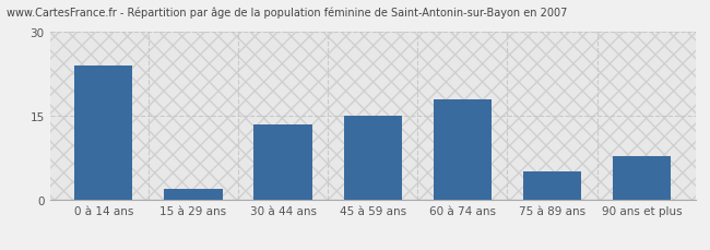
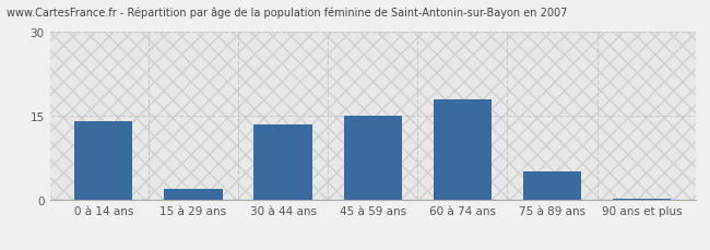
0 à 14 ans: 24.0 -> 14.0
90 ans et plus: 7.8 -> 0.2
